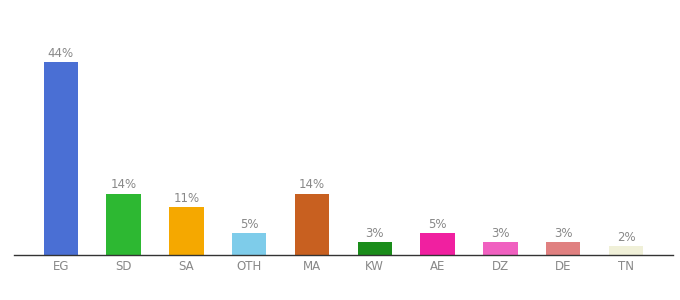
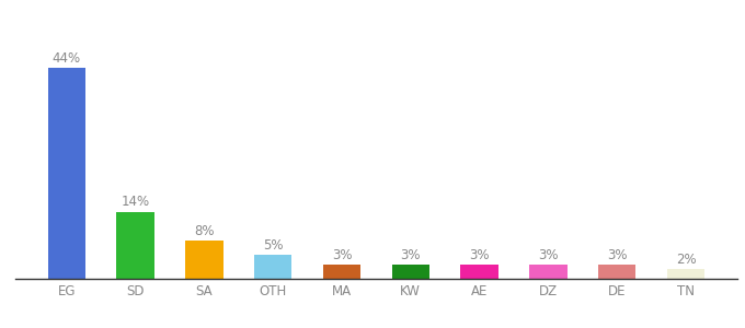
SA: 11% -> 8%
MA: 14% -> 3%
AE: 5% -> 3%
